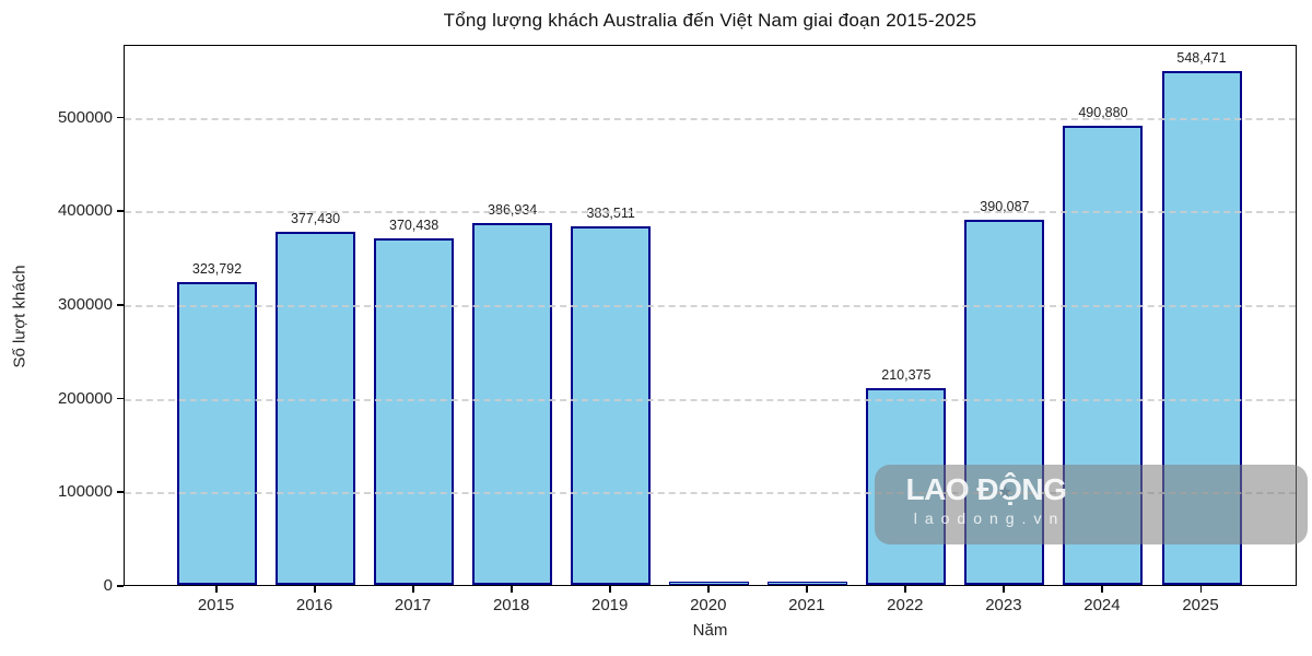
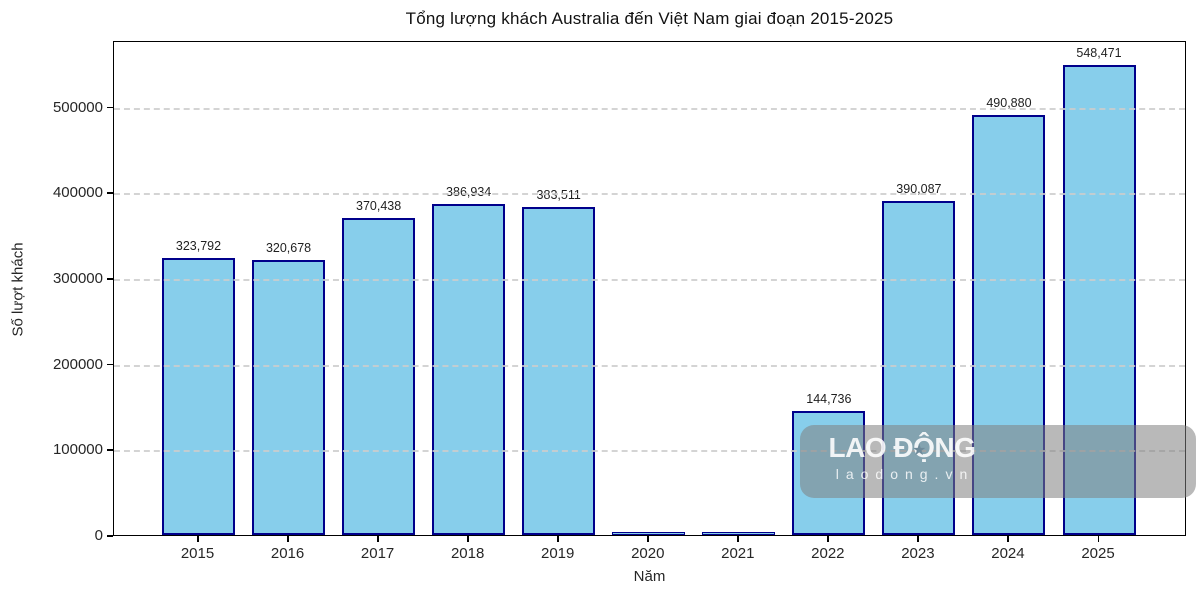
2016: 377,430 -> 320,678
2022: 210,375 -> 144,736
